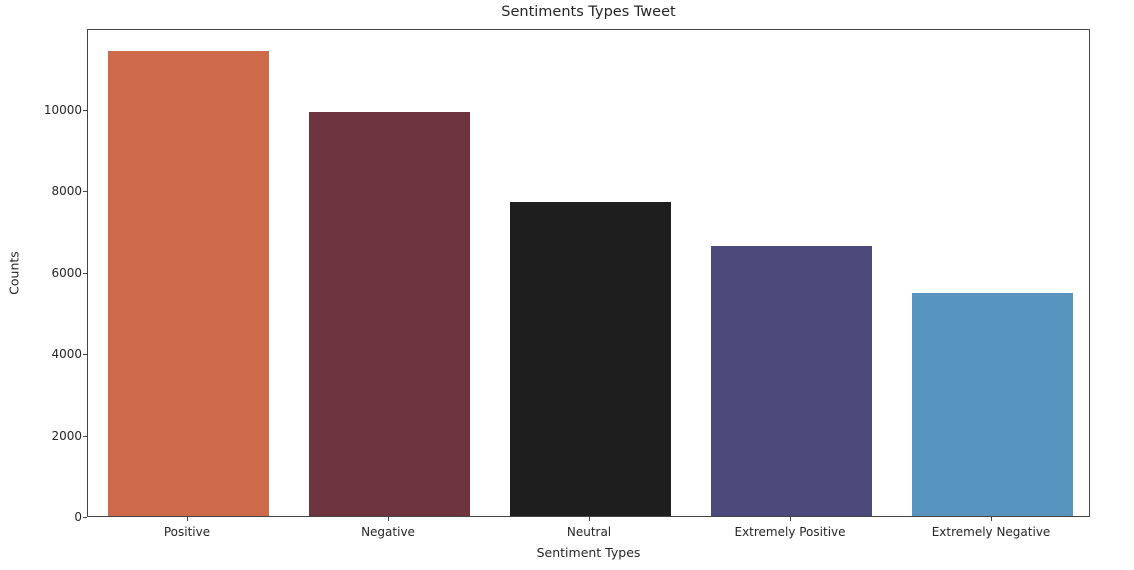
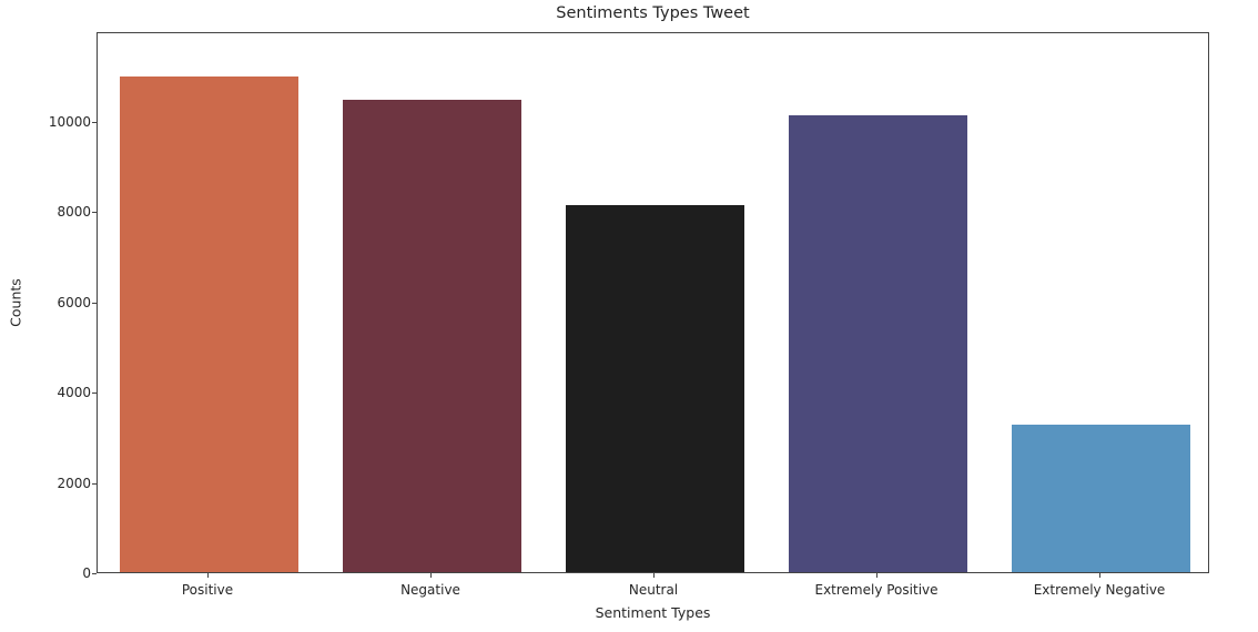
Positive: 11422 -> 10960
Negative: 9917 -> 10463
Neutral: 7713 -> 8120
Extremely Positive: 6624 -> 10111
Extremely Negative: 5481 -> 3264
